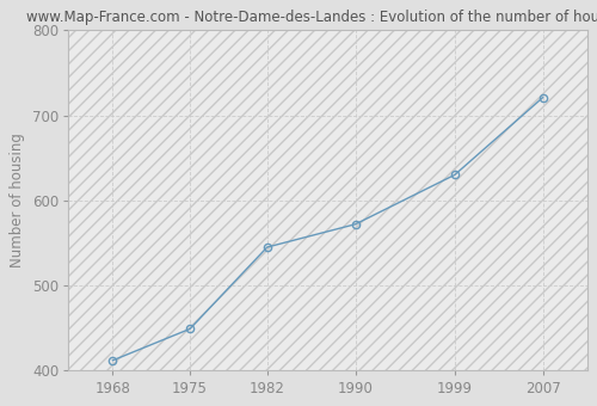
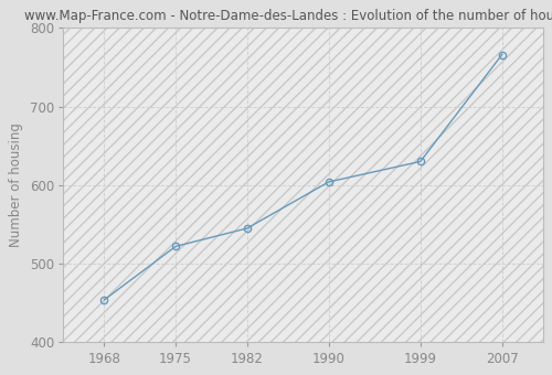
1968: 412 -> 454
1975: 449 -> 522
1990: 572 -> 604
2007: 721 -> 766
